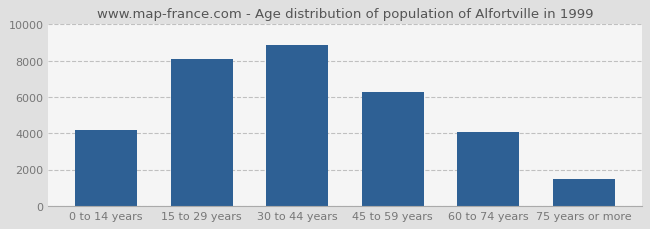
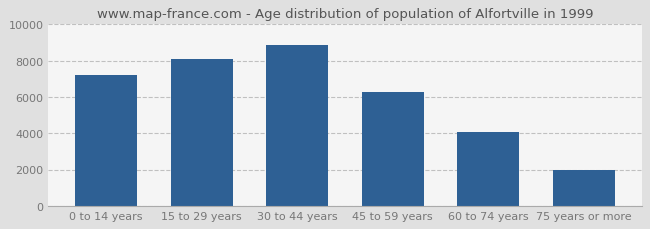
0 to 14 years: 4200 -> 7200
75 years or more: 1500 -> 2000
